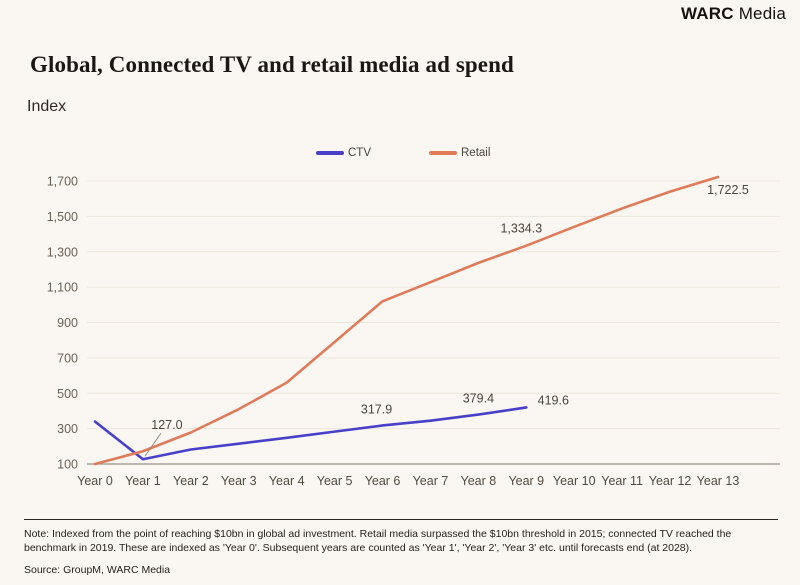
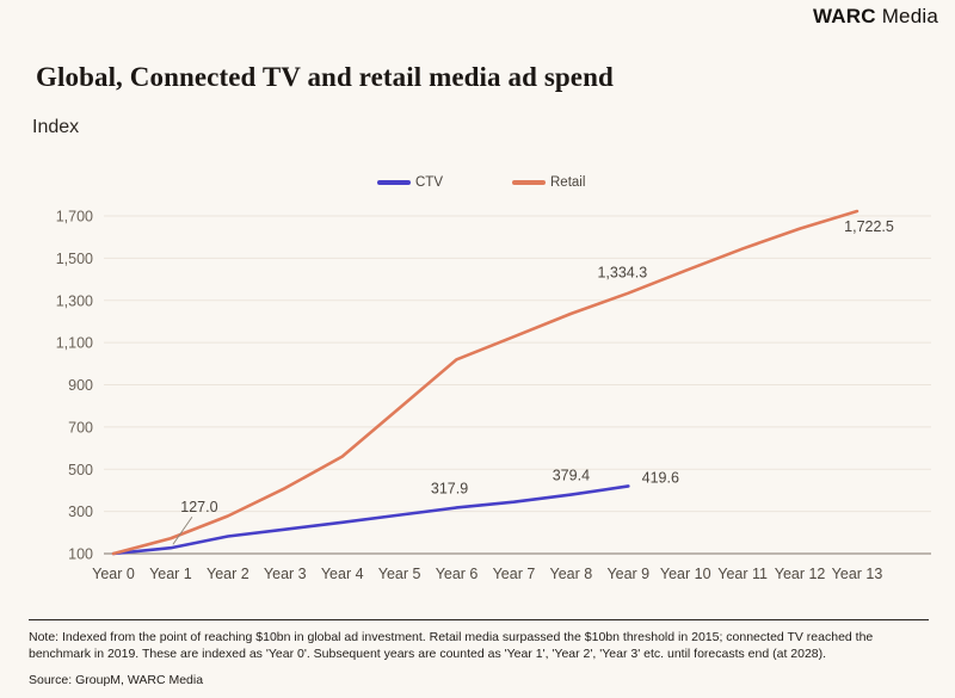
CTV/Year 0: 340 -> 100
